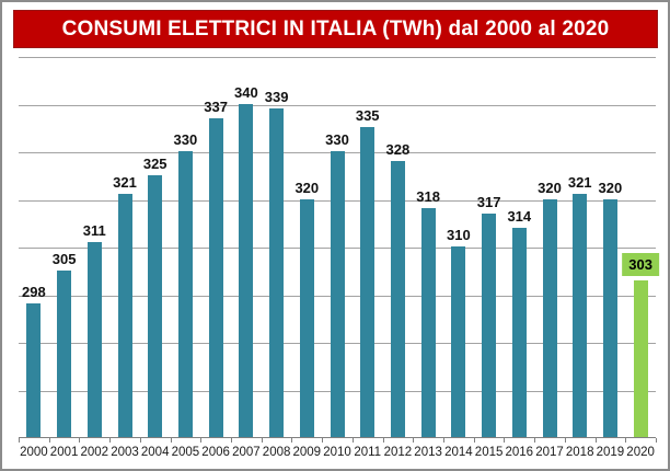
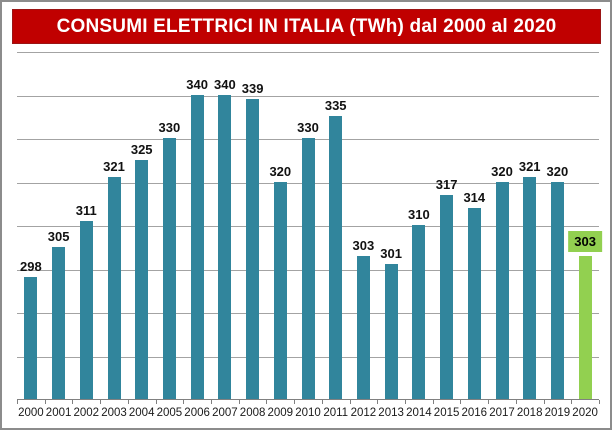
2006: 337 -> 340
2012: 328 -> 303
2013: 318 -> 301
